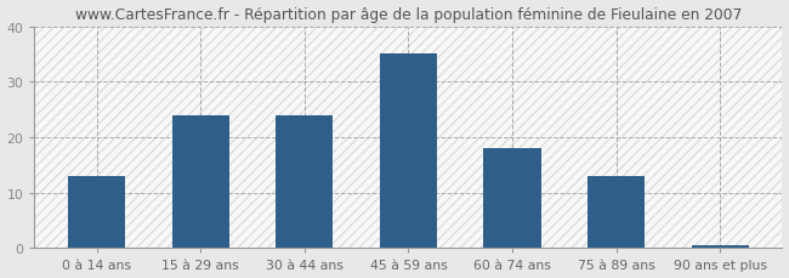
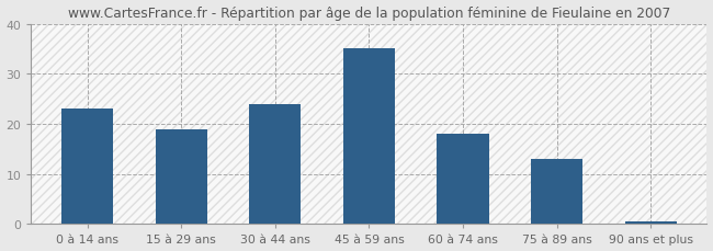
0 à 14 ans: 13.0 -> 23.0
15 à 29 ans: 24.0 -> 19.0
